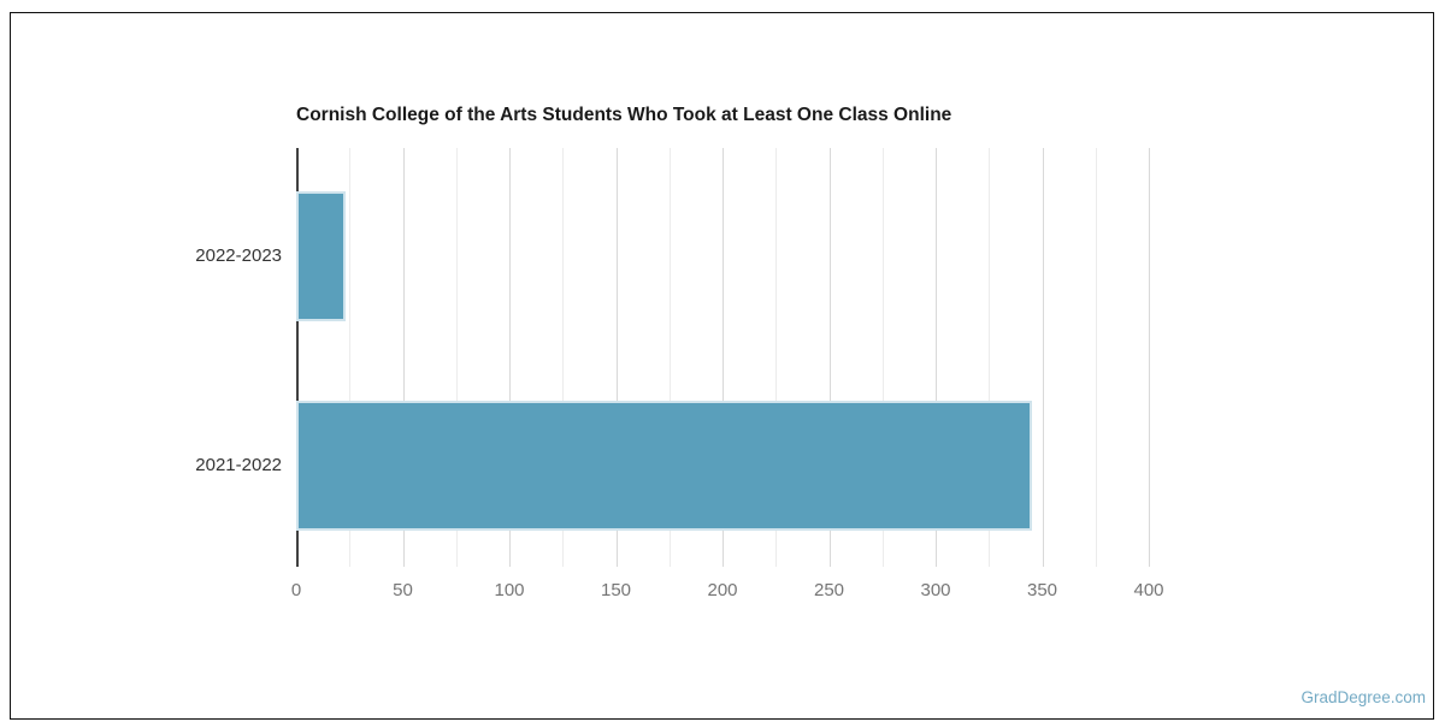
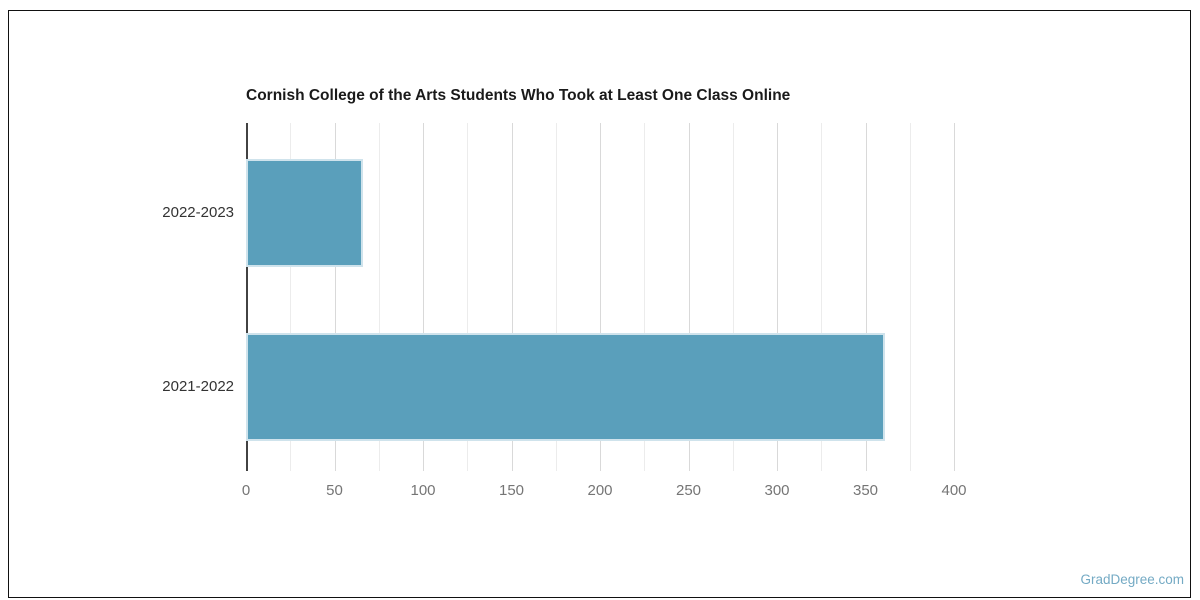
2022-2023: 23 -> 66
2021-2022: 345 -> 361
